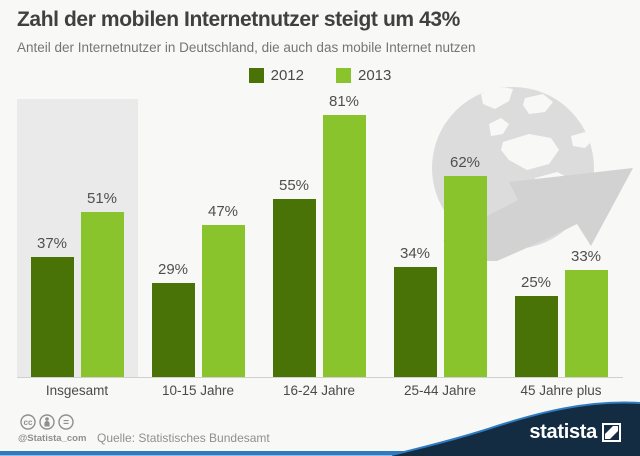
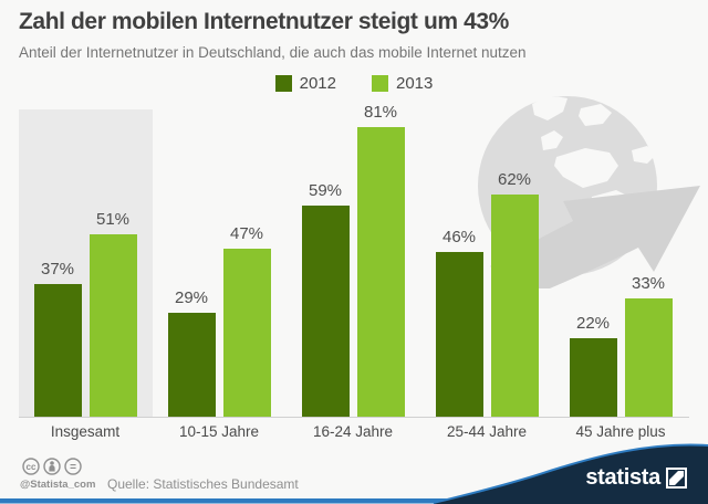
2012/16-24 Jahre: 55% -> 59%
2012/25-44 Jahre: 34% -> 46%
2012/45 Jahre plus: 25% -> 22%
